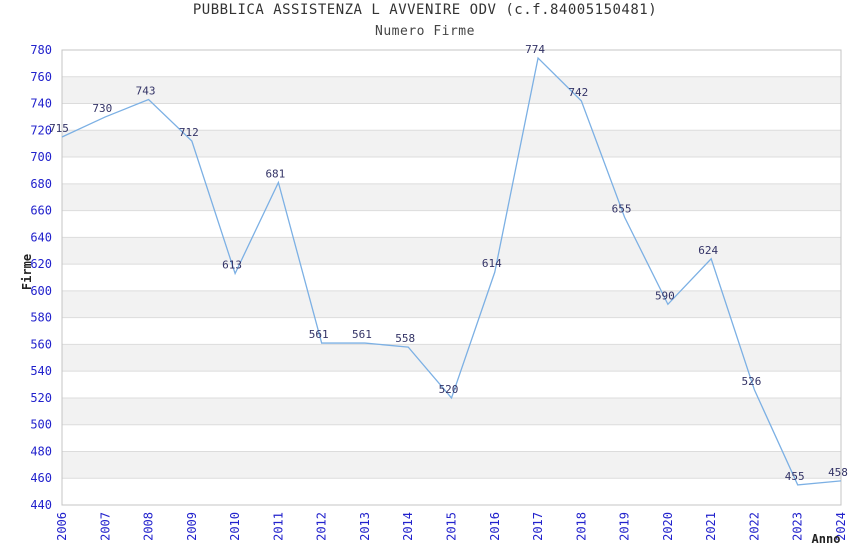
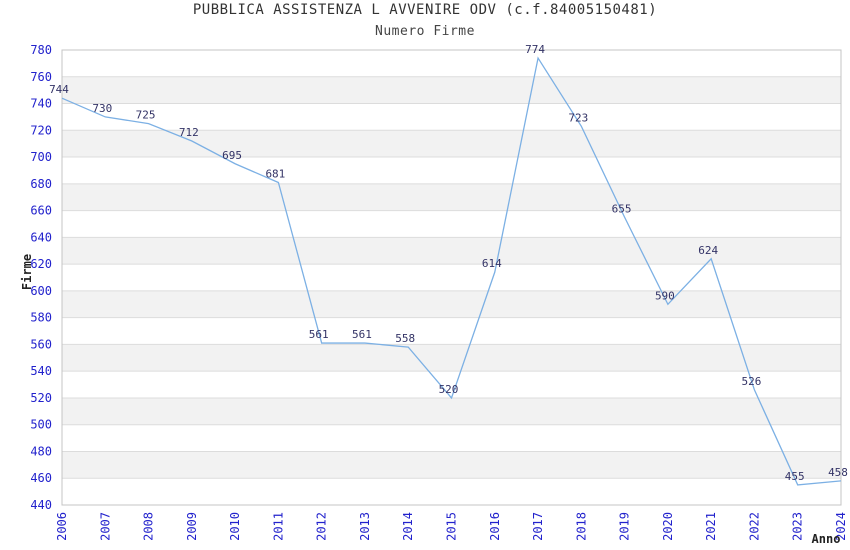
2006: 715 -> 744
2008: 743 -> 725
2010: 613 -> 695
2018: 742 -> 723
